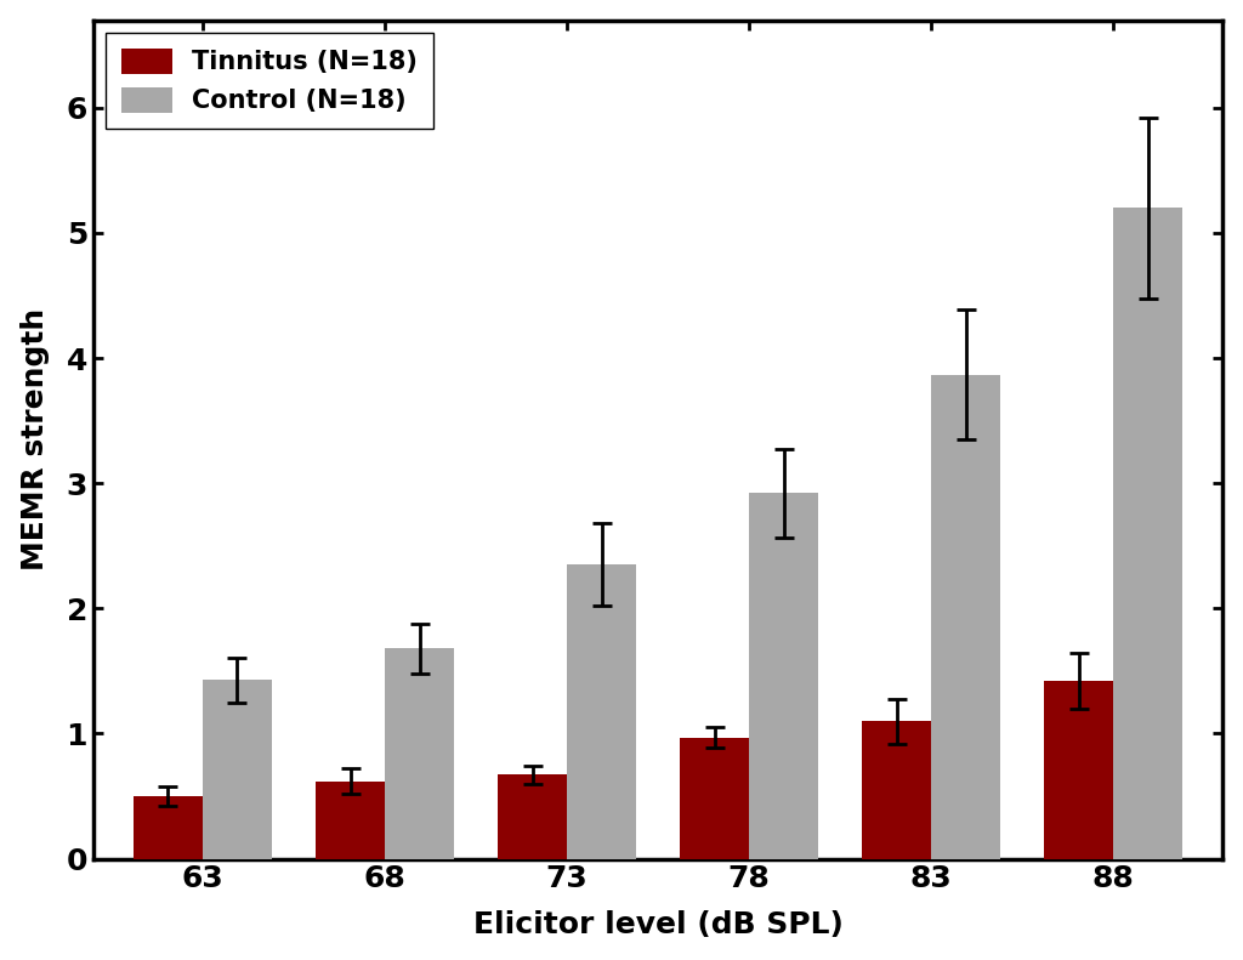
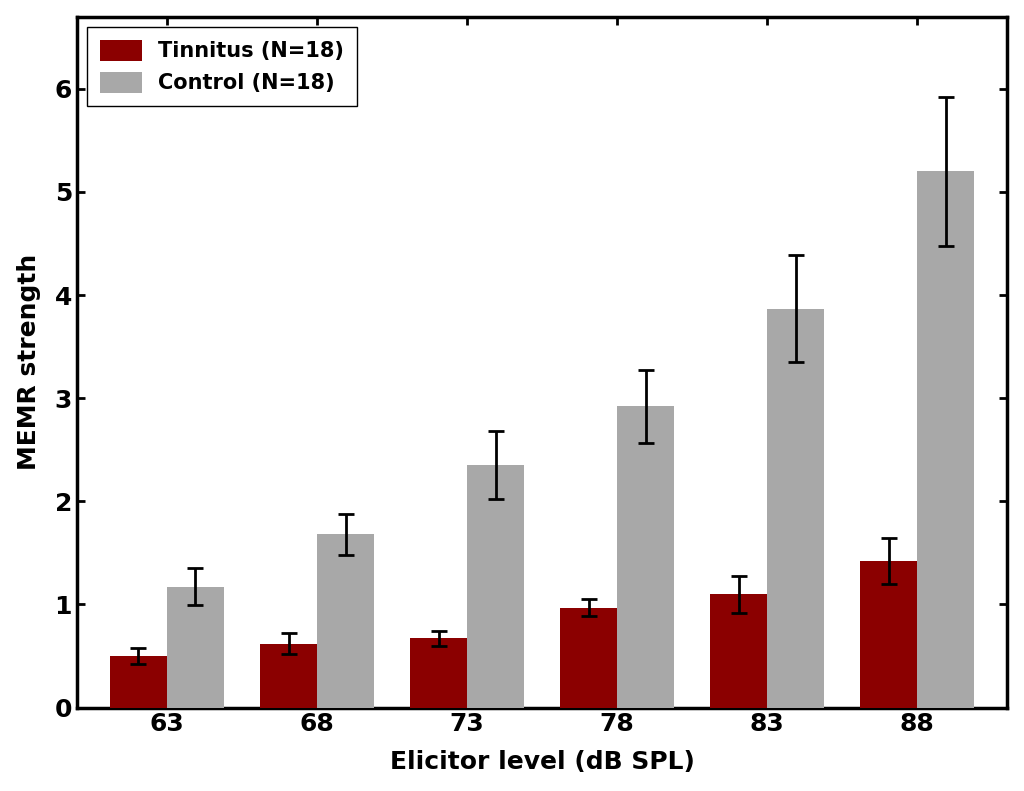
Control (N=18)/63: 1.43 -> 1.17
